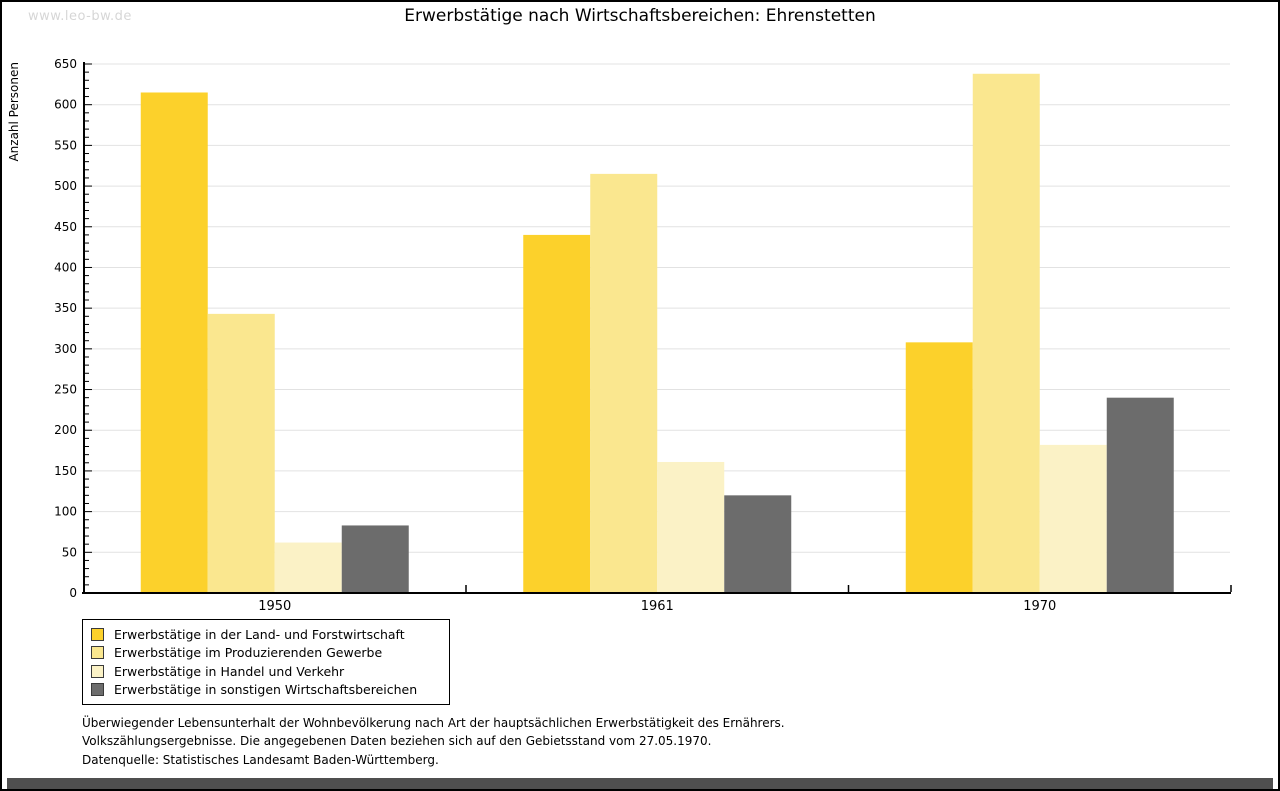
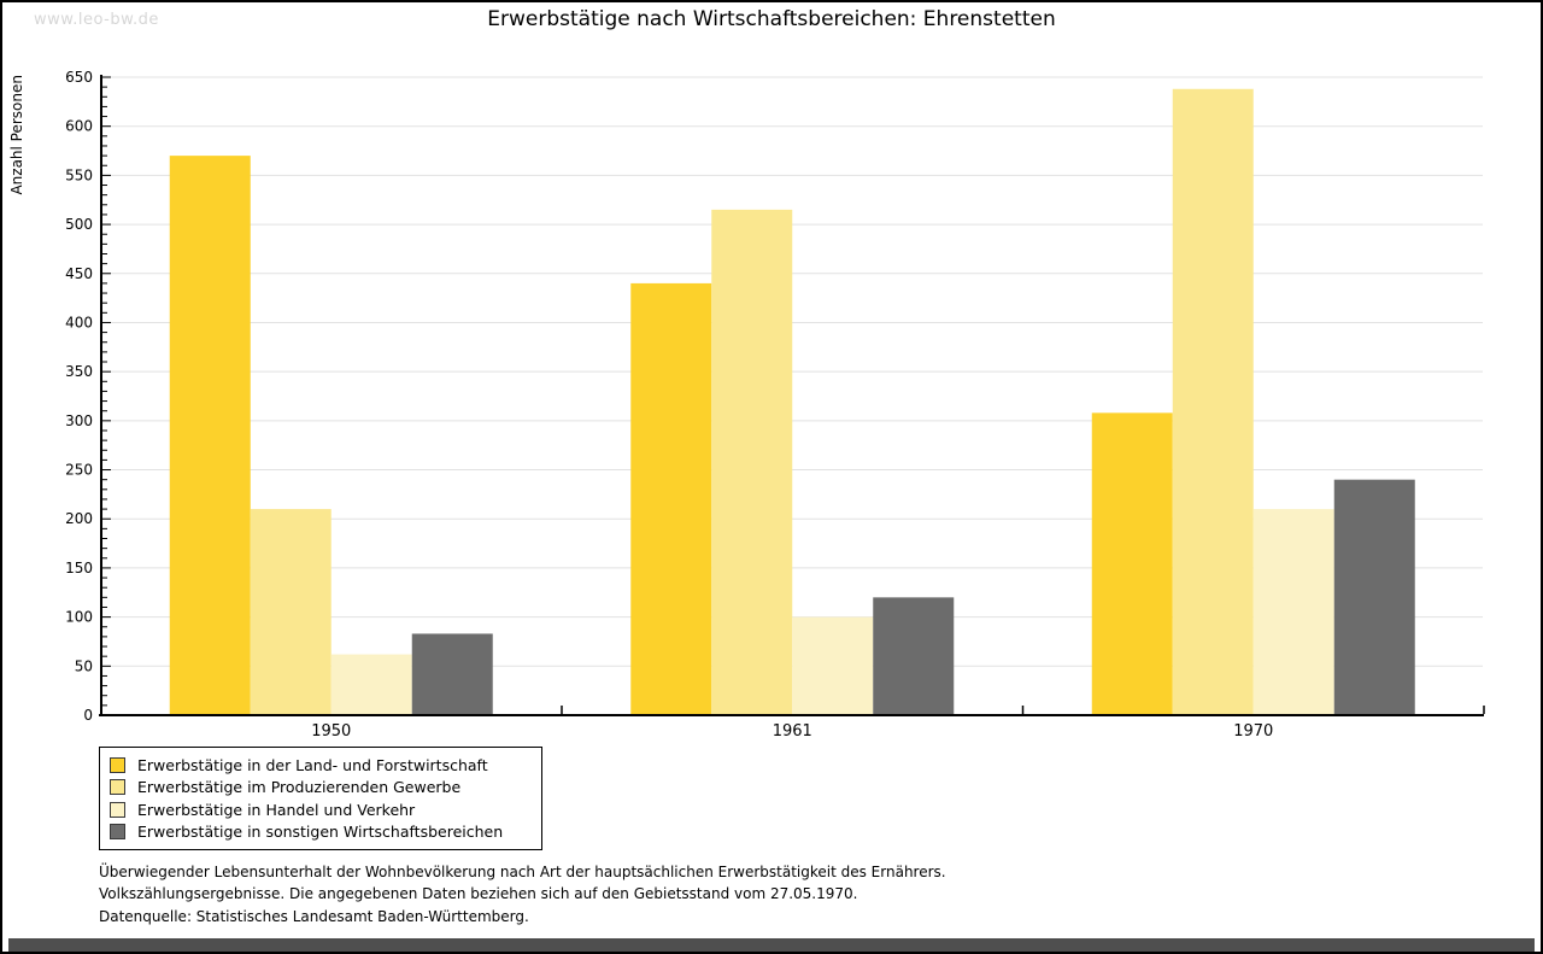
Erwerbstätige in der Land- und Forstwirtschaft/1950: 620 -> 570
Erwerbstätige im Produzierenden Gewerbe/1950: 340 -> 210
Erwerbstätige in Handel und Verkehr/1961: 160 -> 100
Erwerbstätige in Handel und Verkehr/1970: 180 -> 210
